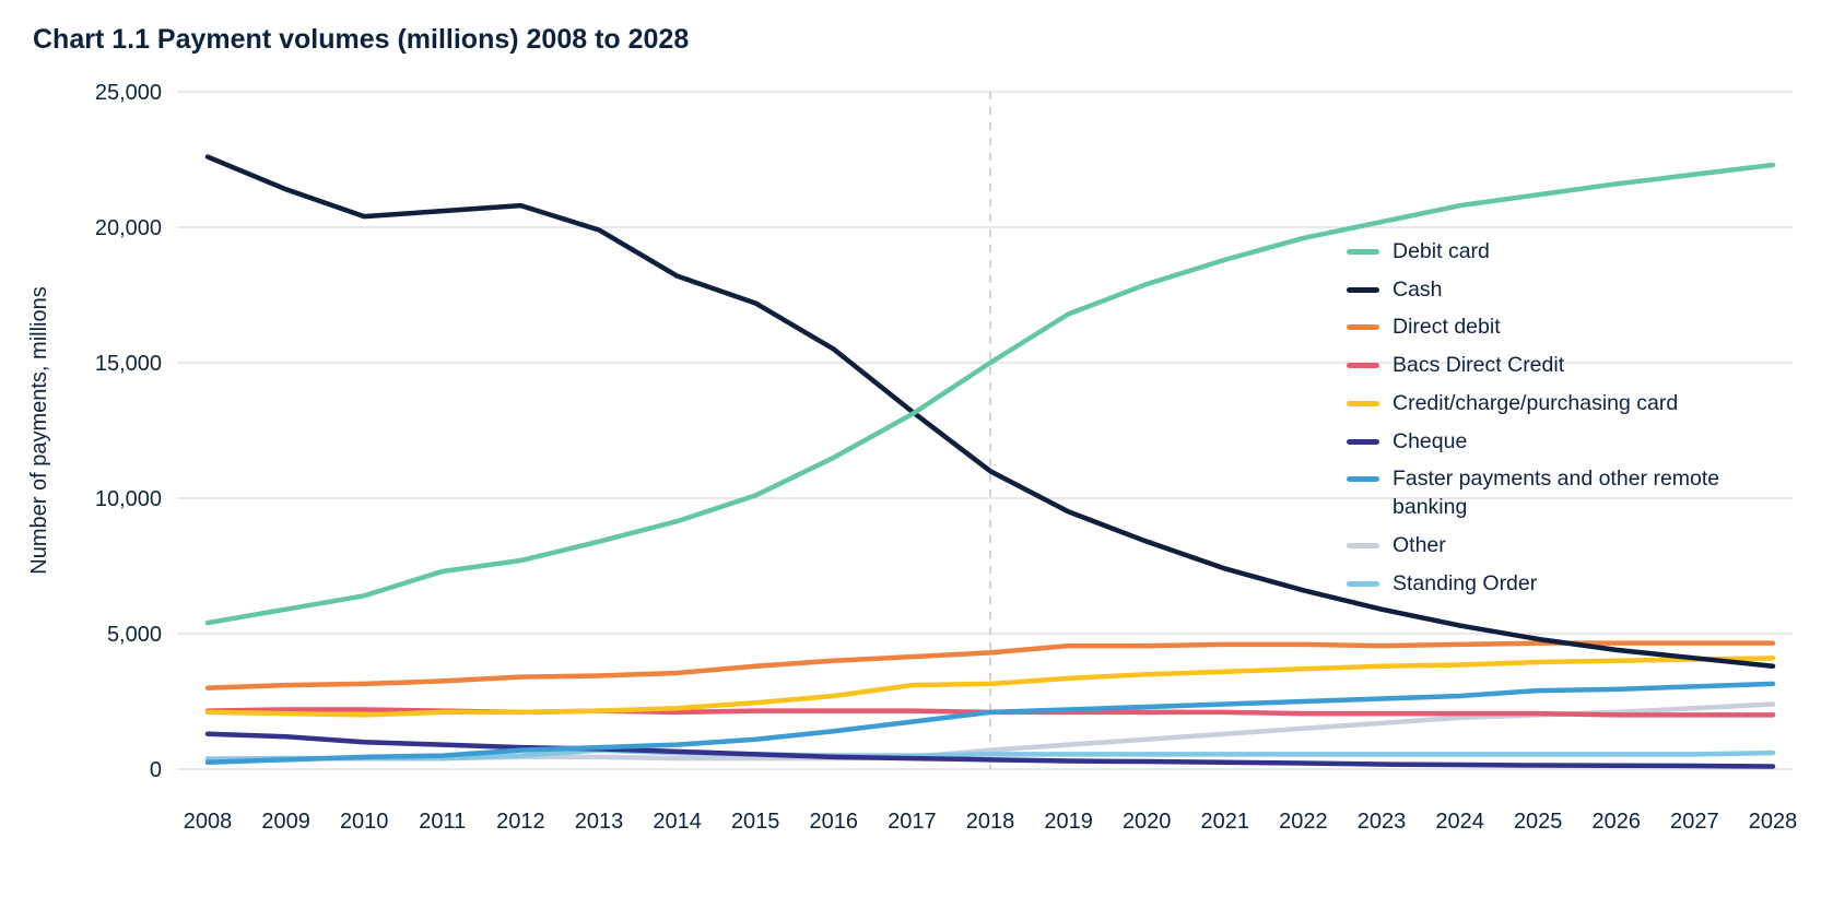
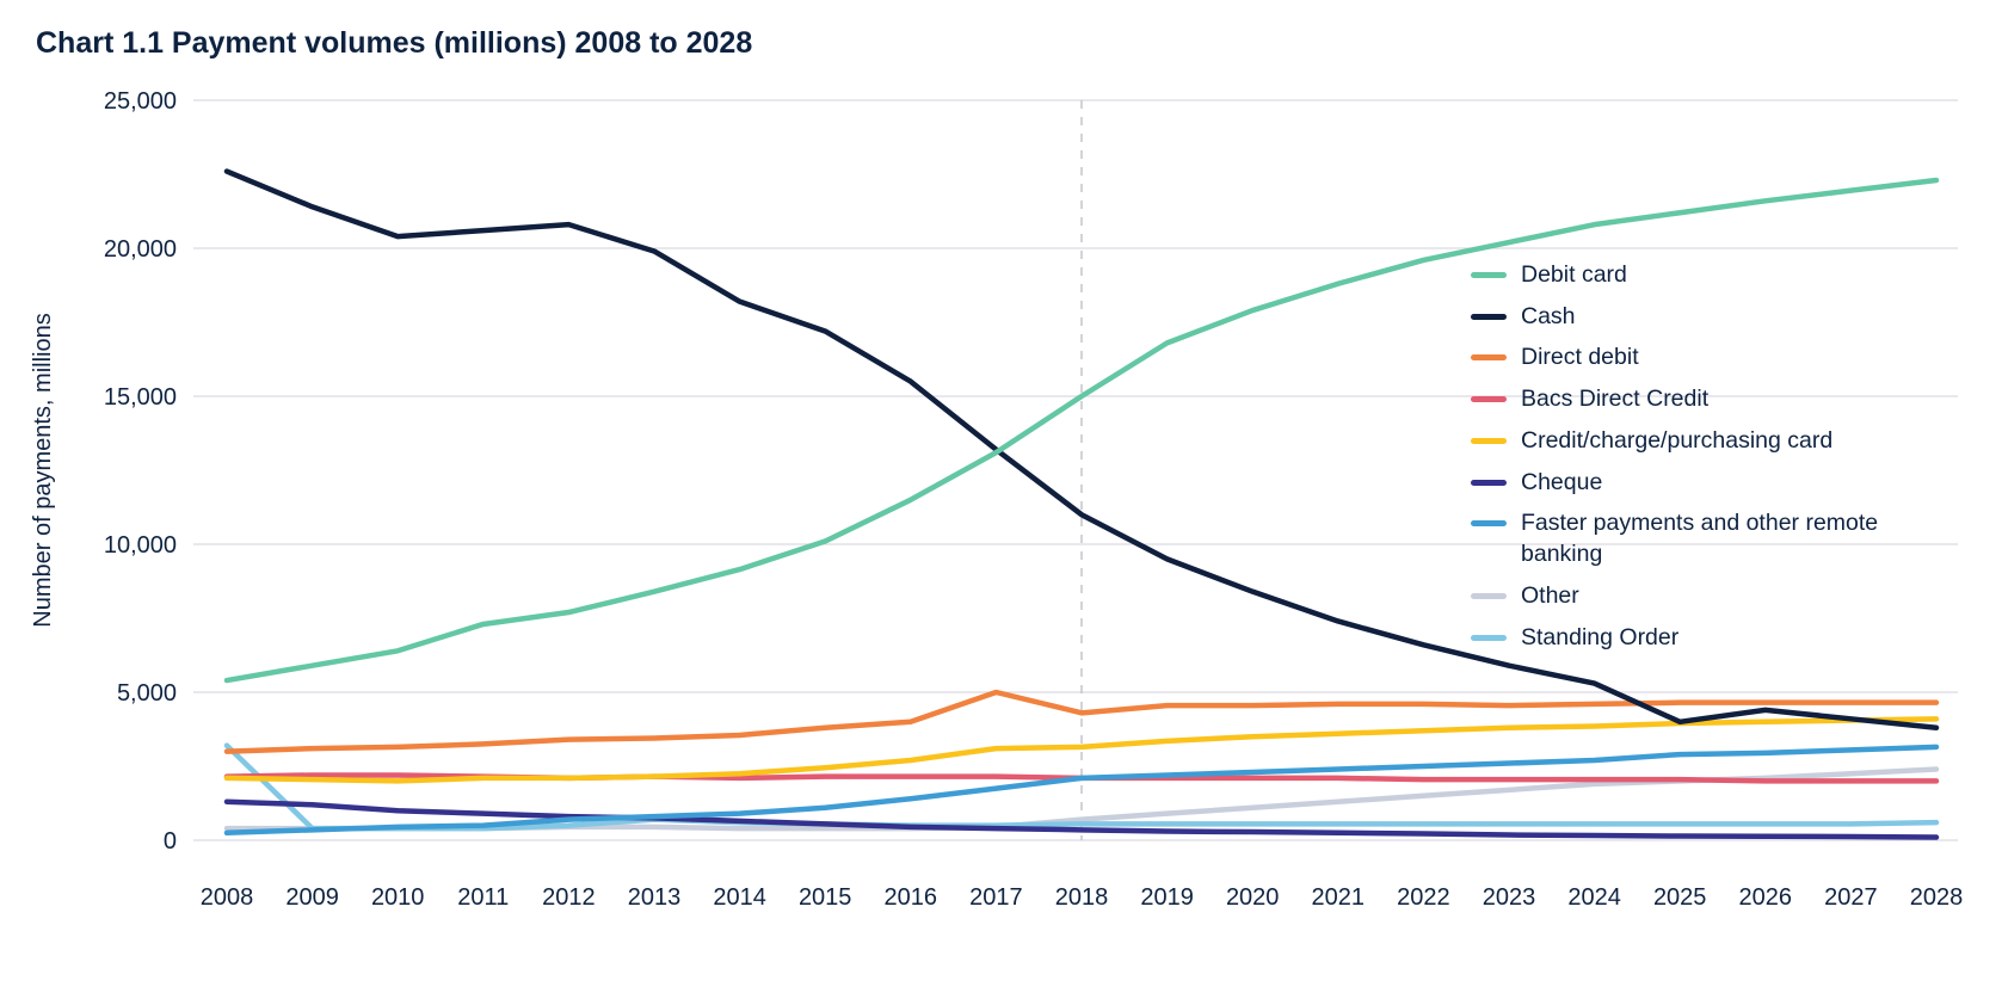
Standing Order/2008: 400 -> 3200
Direct debit/2017: 4200 -> 5000
Cash/2025: 4800 -> 4000
